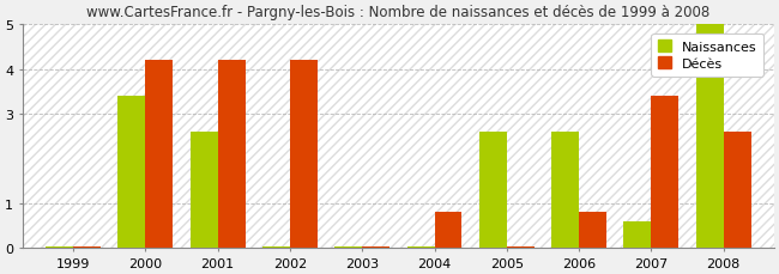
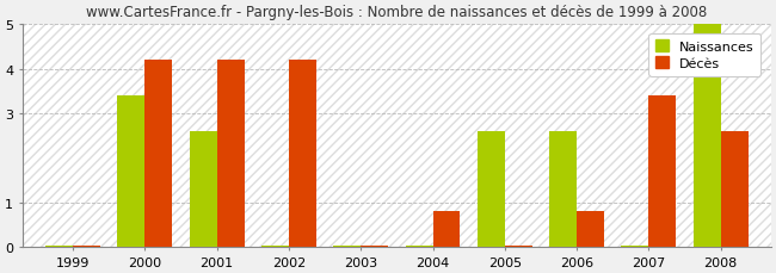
Naissances/2007: 0.60 -> 0.04
